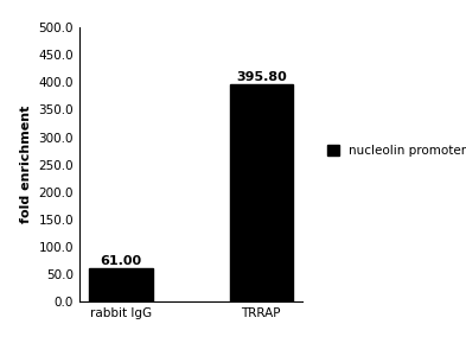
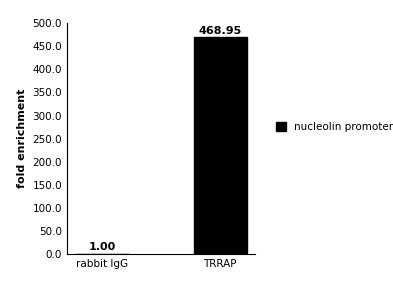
rabbit IgG: 61.00 -> 1.00
TRRAP: 395.80 -> 468.95
